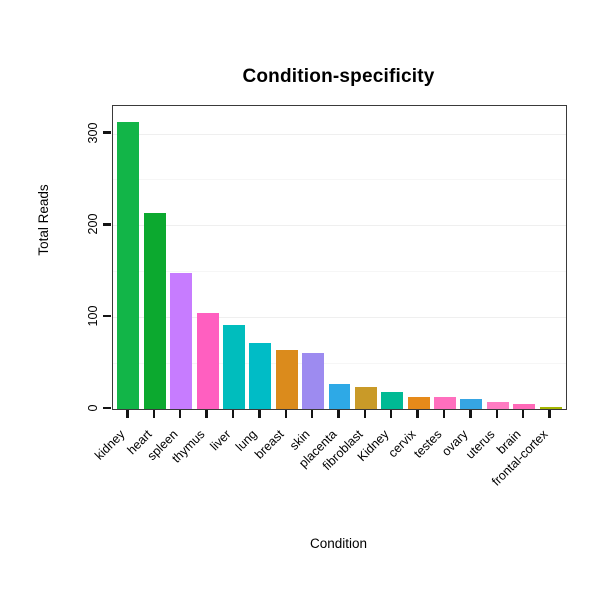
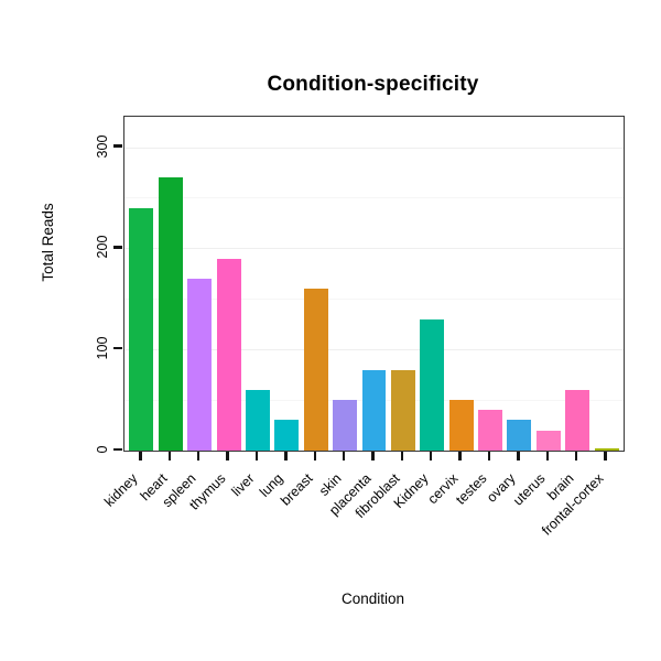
kidney: 310 -> 240
heart: 210 -> 270
spleen: 150 -> 170
thymus: 100 -> 190
liver: 90 -> 60
lung: 70 -> 30
breast: 60 -> 160
skin: 60 -> 50
placenta: 30 -> 80
fibroblast: 20 -> 80
Kidney: 20 -> 130
cervix: 10 -> 50
testes: 10 -> 40
ovary: 10 -> 30
uterus: 10 -> 20
brain: 10 -> 60
